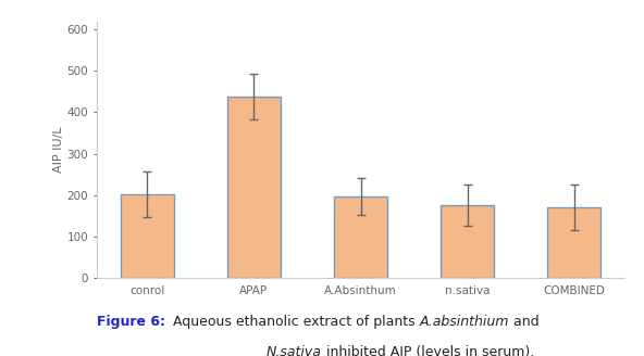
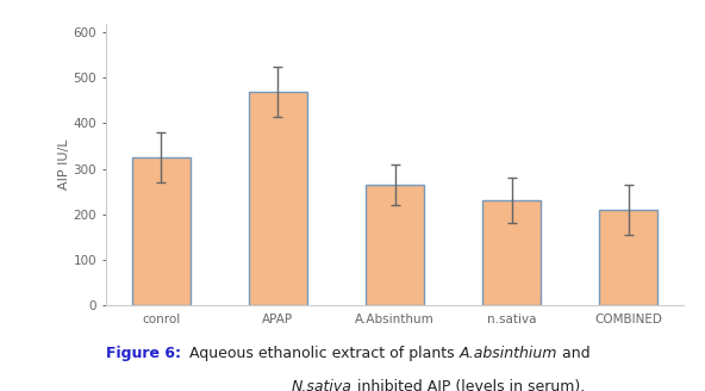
conrol: 202 -> 325
APAP: 437 -> 470
A.Absinthum: 196 -> 265
n.sativa: 175 -> 230
COMBINED: 170 -> 210
